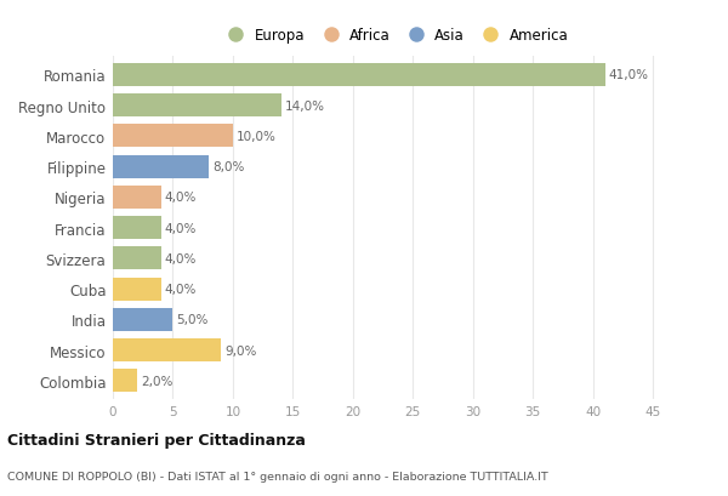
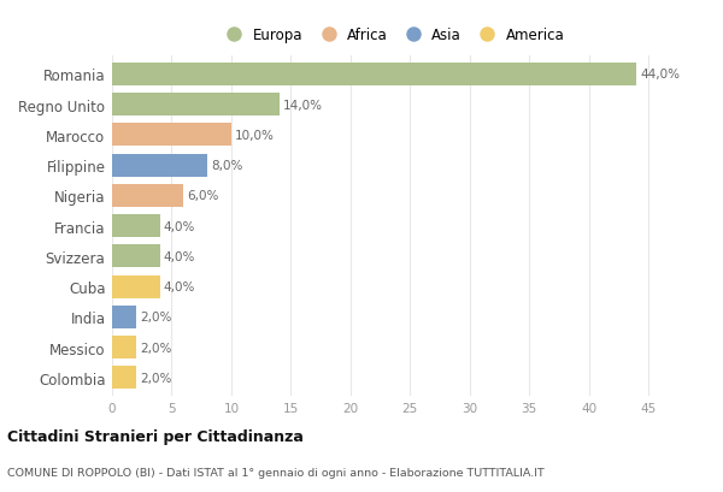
Romania: 41,0% -> 44,0%
Nigeria: 4,0% -> 6,0%
India: 5,0% -> 2,0%
Messico: 9,0% -> 2,0%
